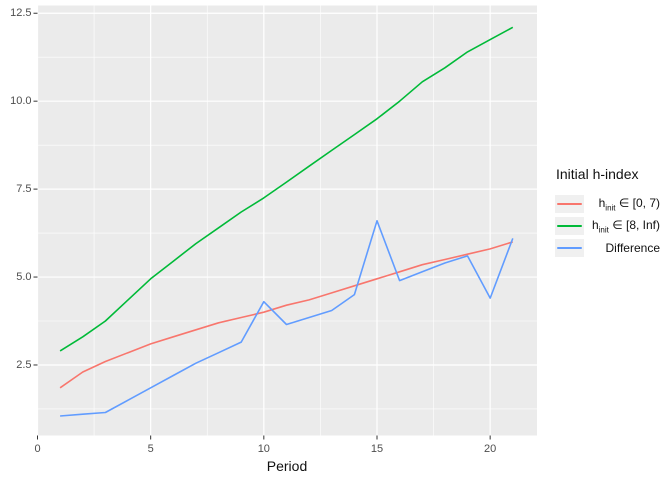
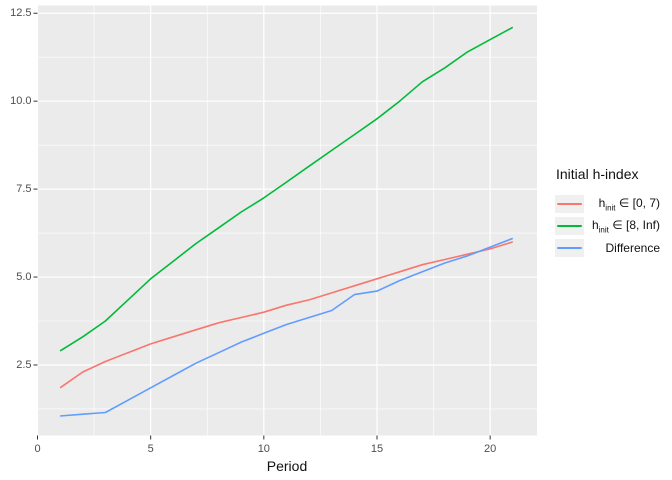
Difference/10: 4.3 -> 3.4
Difference/15: 6.6 -> 4.6
Difference/20: 4.4 -> 5.8
